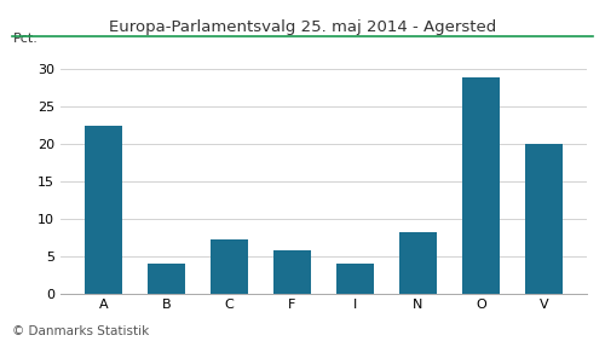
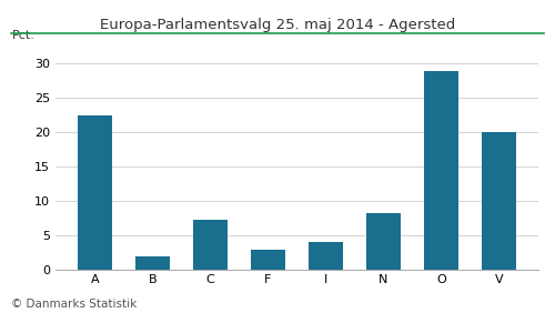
B: 4.0 -> 1.8
F: 5.8 -> 2.8
